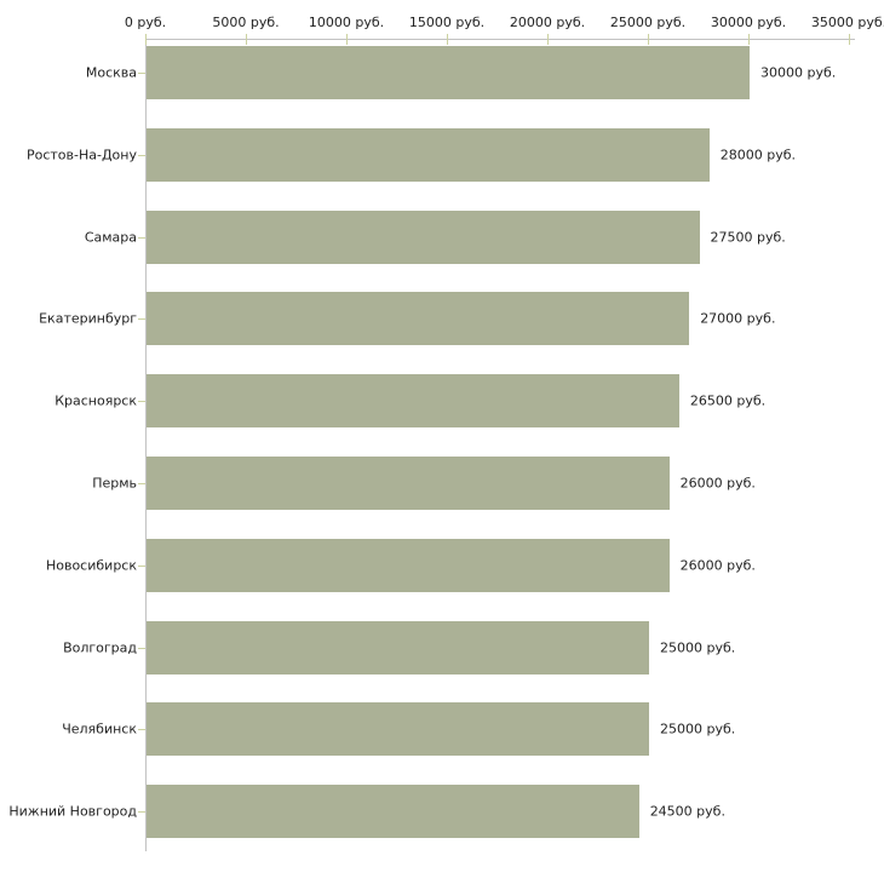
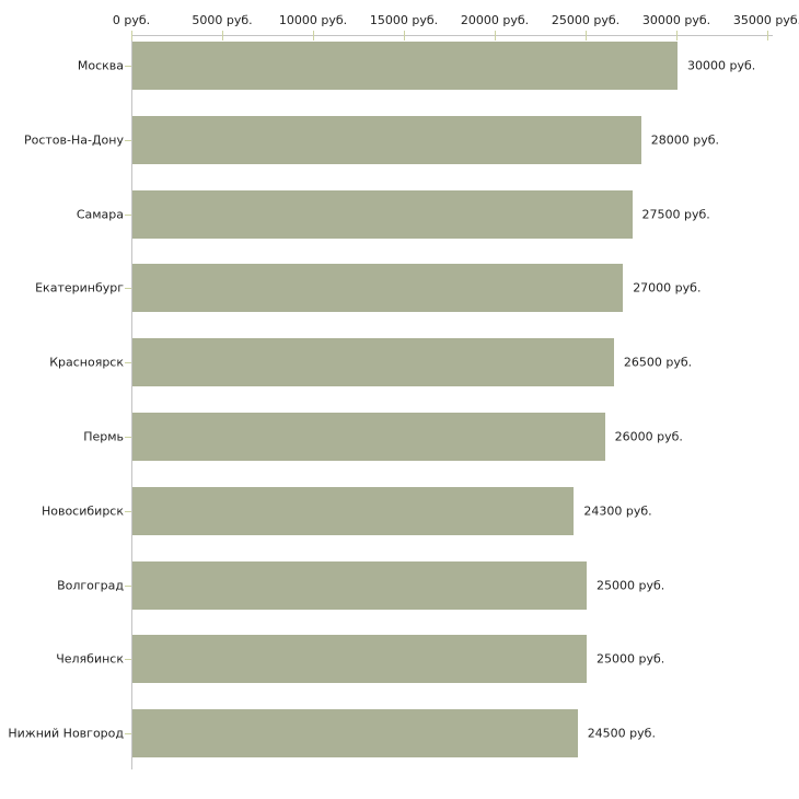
Новосибирск: 26000 -> 24300
